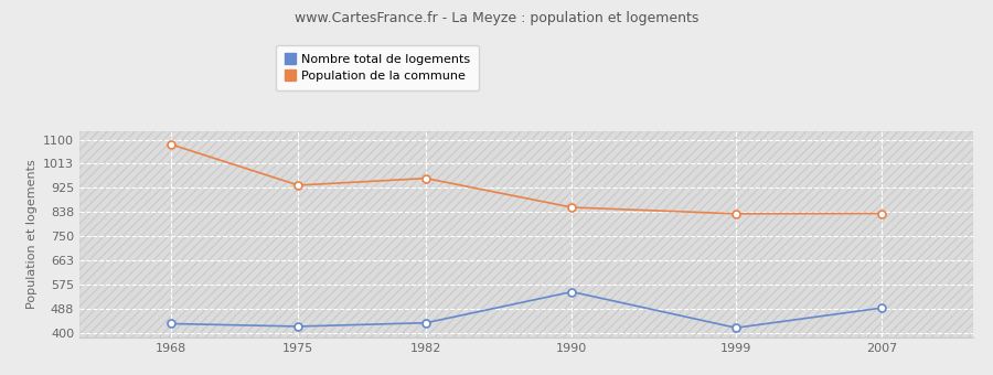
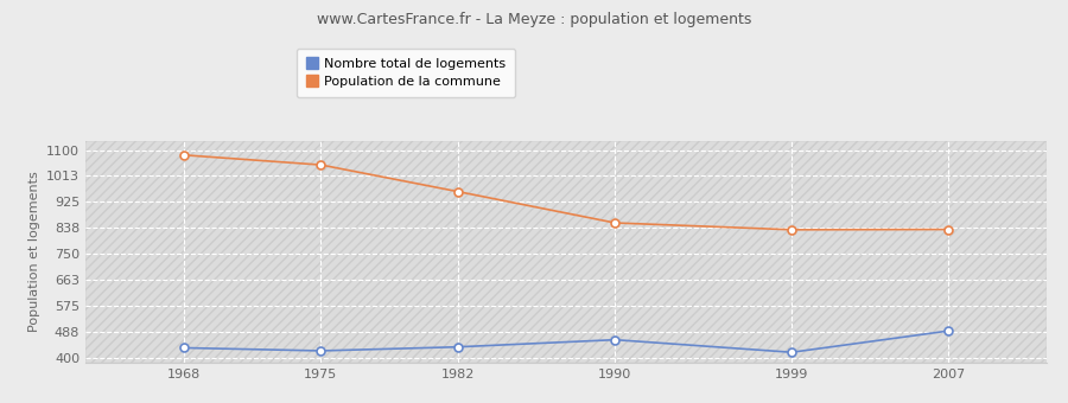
Population de la commune/1975: 935 -> 1050
Nombre total de logements/1990: 550 -> 462
